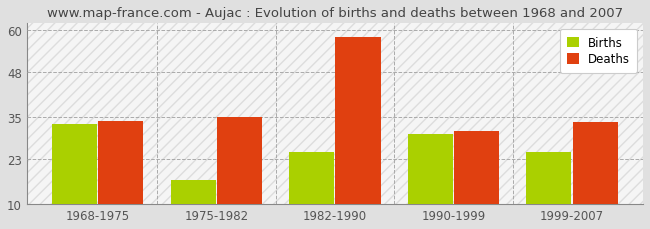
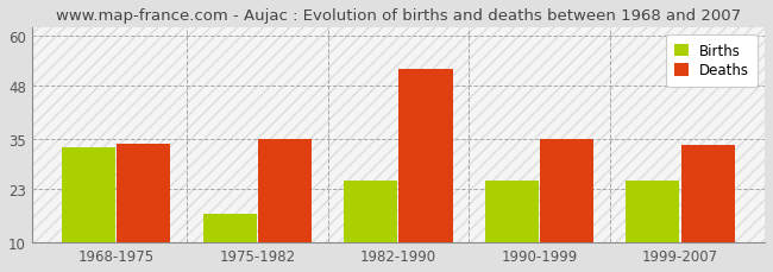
Deaths/1982-1990: 58.0 -> 52.0
Births/1990-1999: 30 -> 25
Deaths/1990-1999: 31.0 -> 35.0
